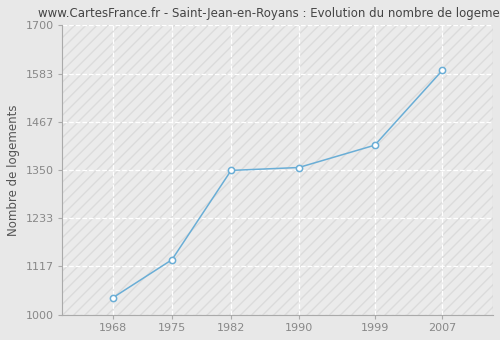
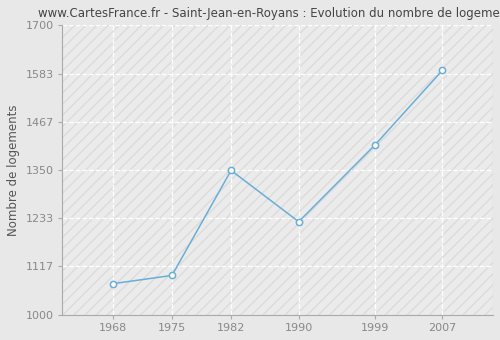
1968: 1041 -> 1075
1975: 1133 -> 1095
1990: 1356 -> 1225
